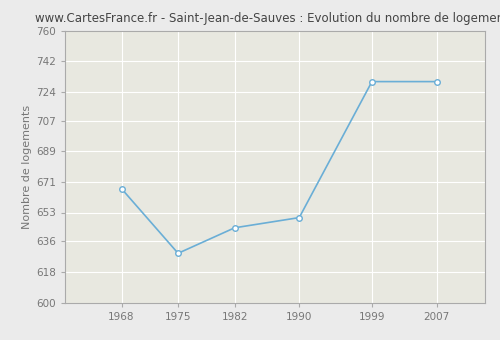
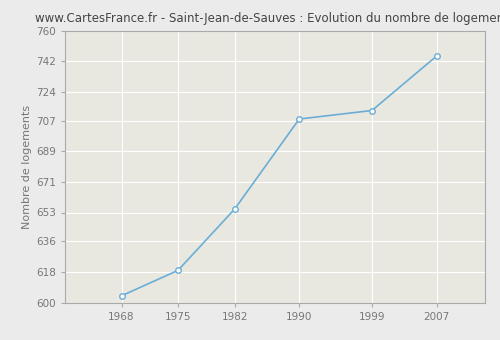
1968: 667 -> 604
1975: 629 -> 619
1982: 644 -> 655
1990: 650 -> 708
1999: 730 -> 713
2007: 730 -> 745
